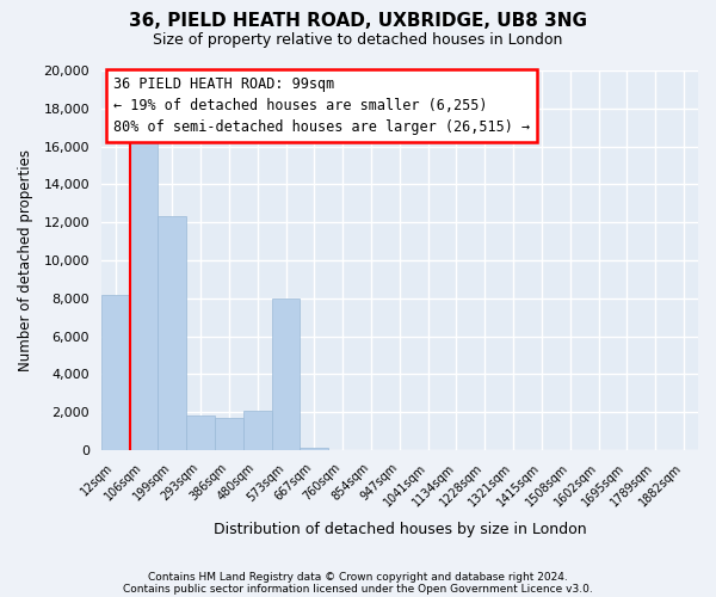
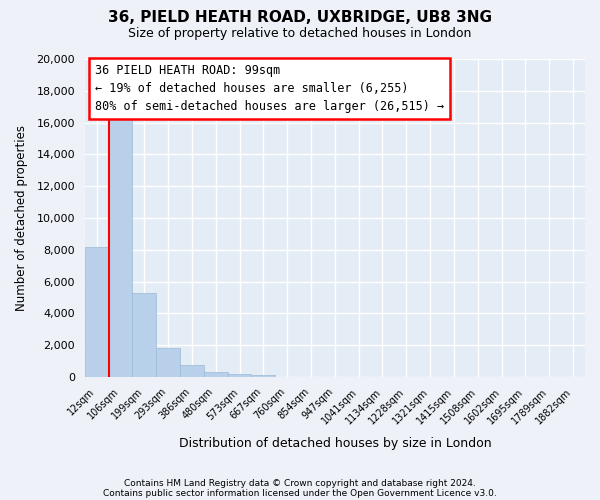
199sqm: 12,300 -> 5,300
386sqm: 1,700 -> 800
480sqm: 2,100 -> 300
573sqm: 8,000 -> 200
